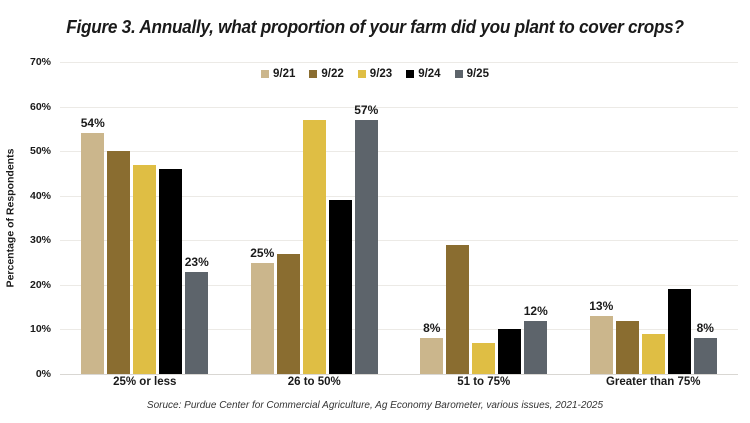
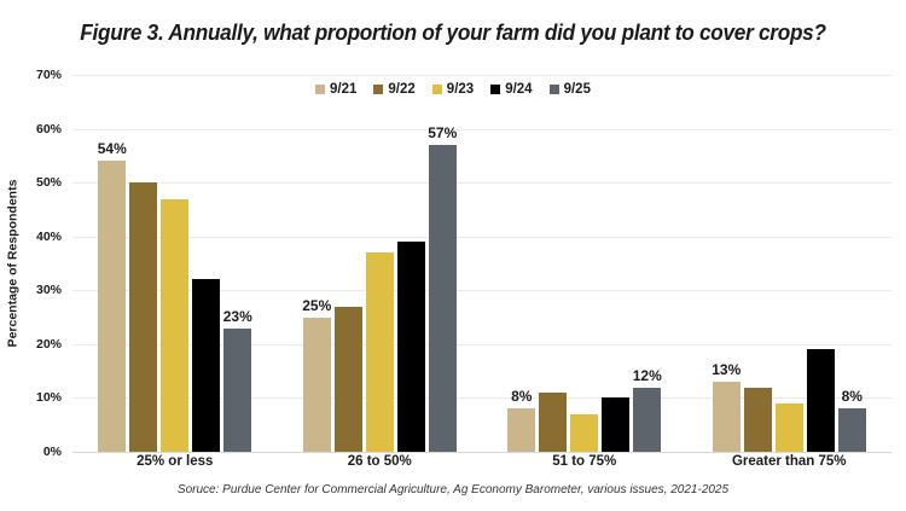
9/24/25% or less: 46% -> 32%
9/23/26 to 50%: 57% -> 37%
9/22/51 to 75%: 29% -> 11%
